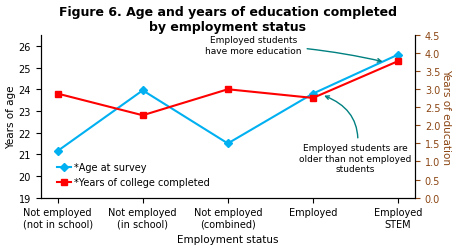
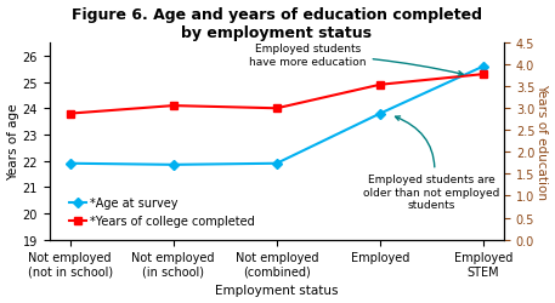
*Age at survey/Not employed (not in school): 21.15 -> 21.90
*Age at survey/Not employed (in school): 23.95 -> 21.85
*Years of college completed/Not employed (in school): 22.8 -> 24.1
*Age at survey/Not employed (combined): 21.50 -> 21.90
*Years of college completed/Employed: 23.6 -> 24.9
